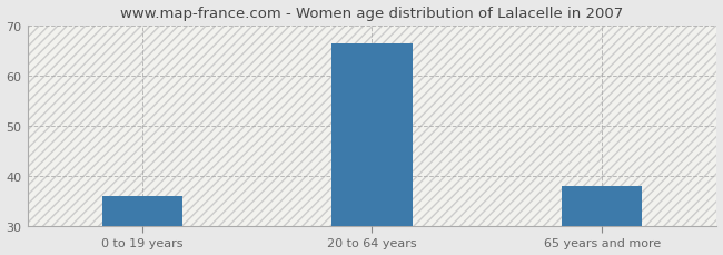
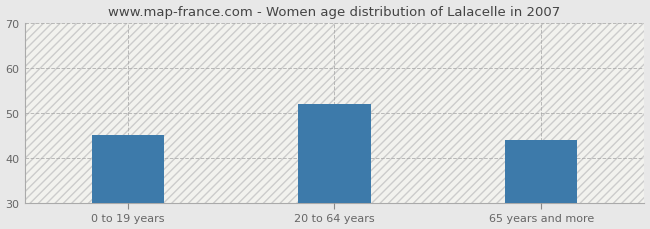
0 to 19 years: 36.0 -> 45.0
20 to 64 years: 66.5 -> 52.0
65 years and more: 38.0 -> 44.0
